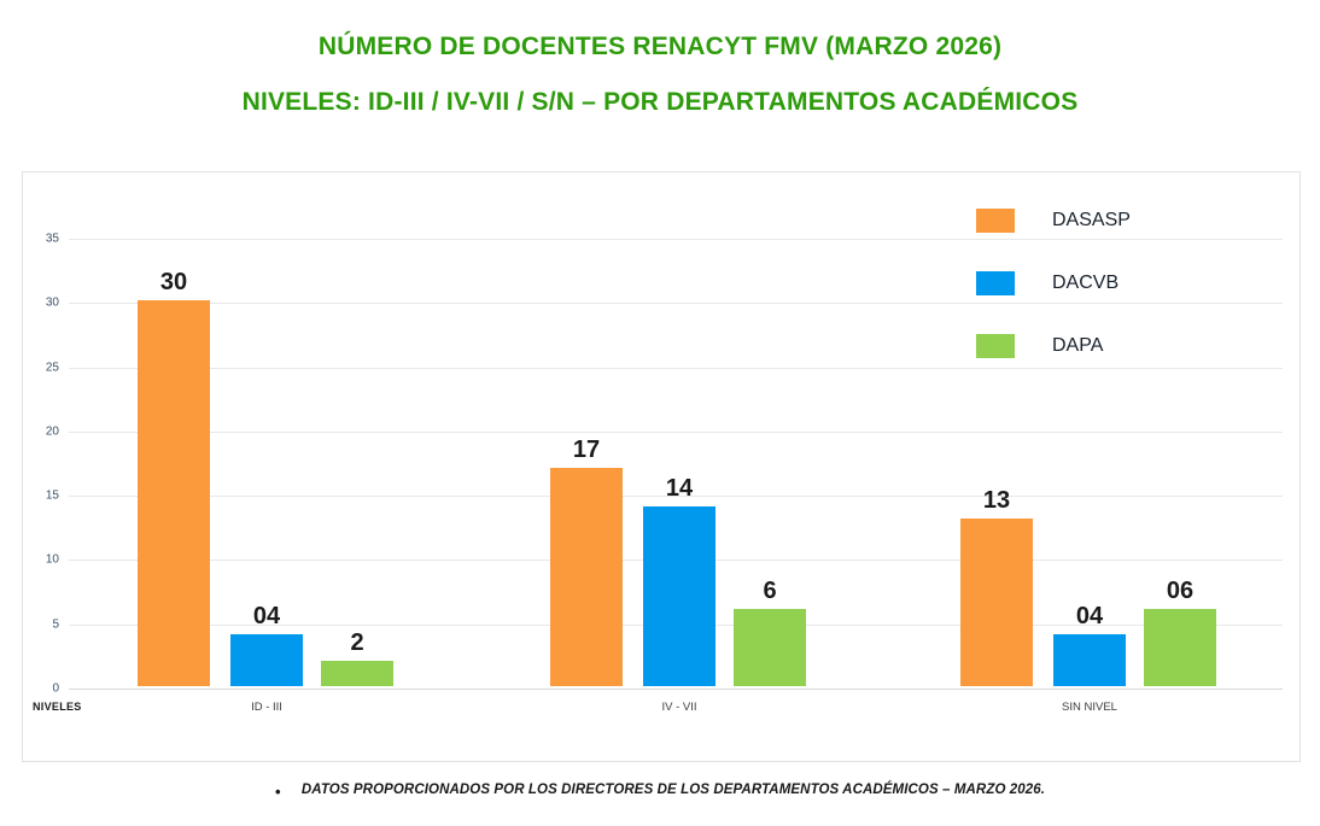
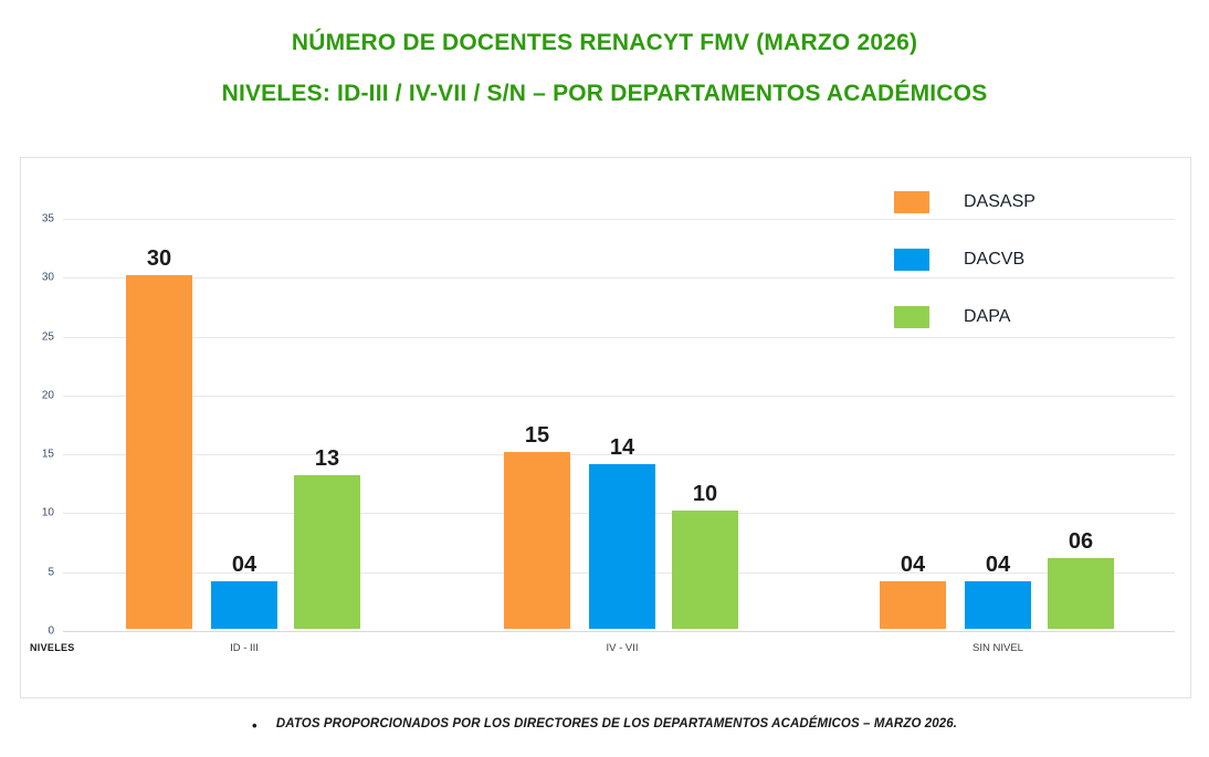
DAPA/ID - III: 2 -> 13
DASASP/IV - VII: 17 -> 15
DAPA/IV - VII: 6 -> 10
DASASP/SIN NIVEL: 13 -> 04
